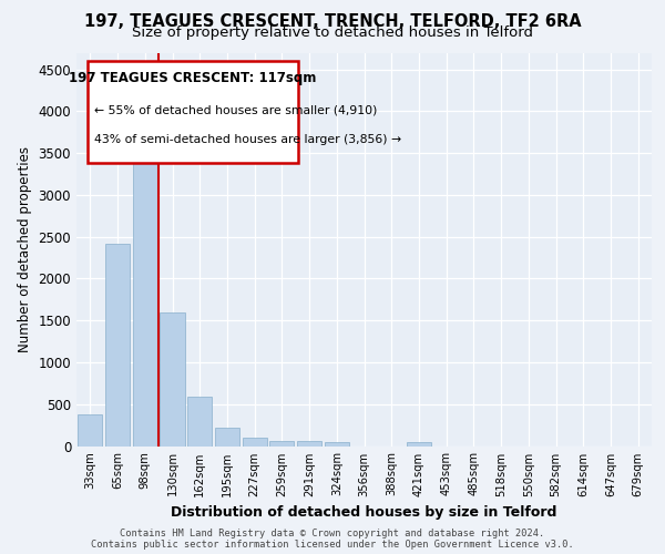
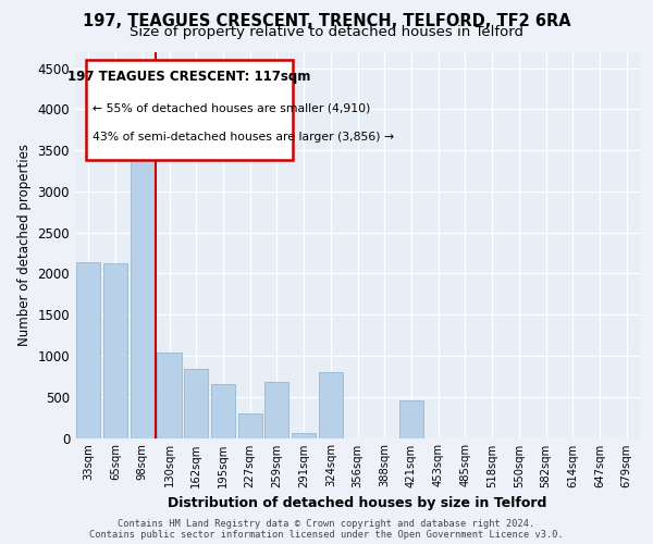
33sqm: 380 -> 2140
65sqm: 2410 -> 2120
130sqm: 1590 -> 1040
162sqm: 590 -> 840
195sqm: 220 -> 660
227sqm: 100 -> 300
259sqm: 60 -> 680
324sqm: 40 -> 800
421sqm: 50 -> 460
